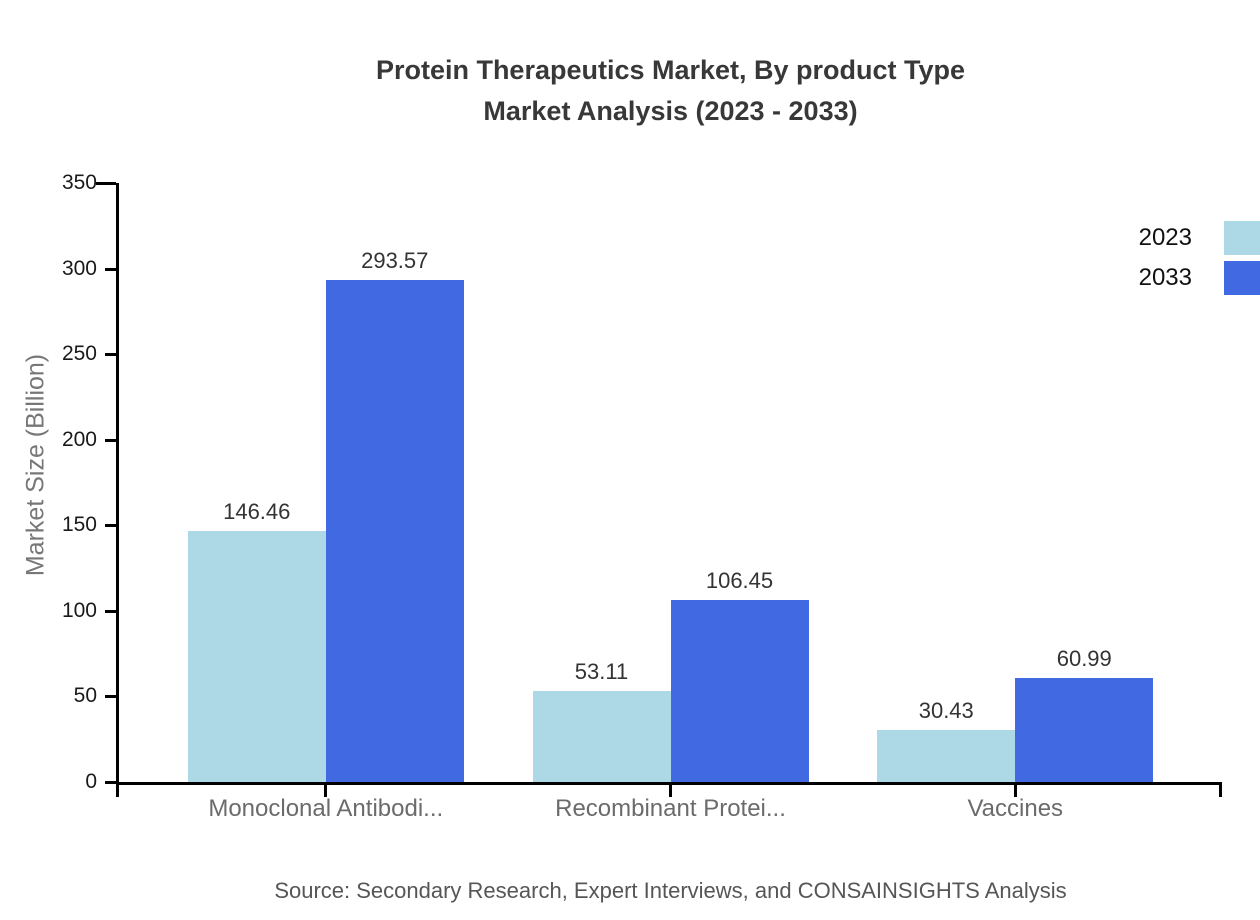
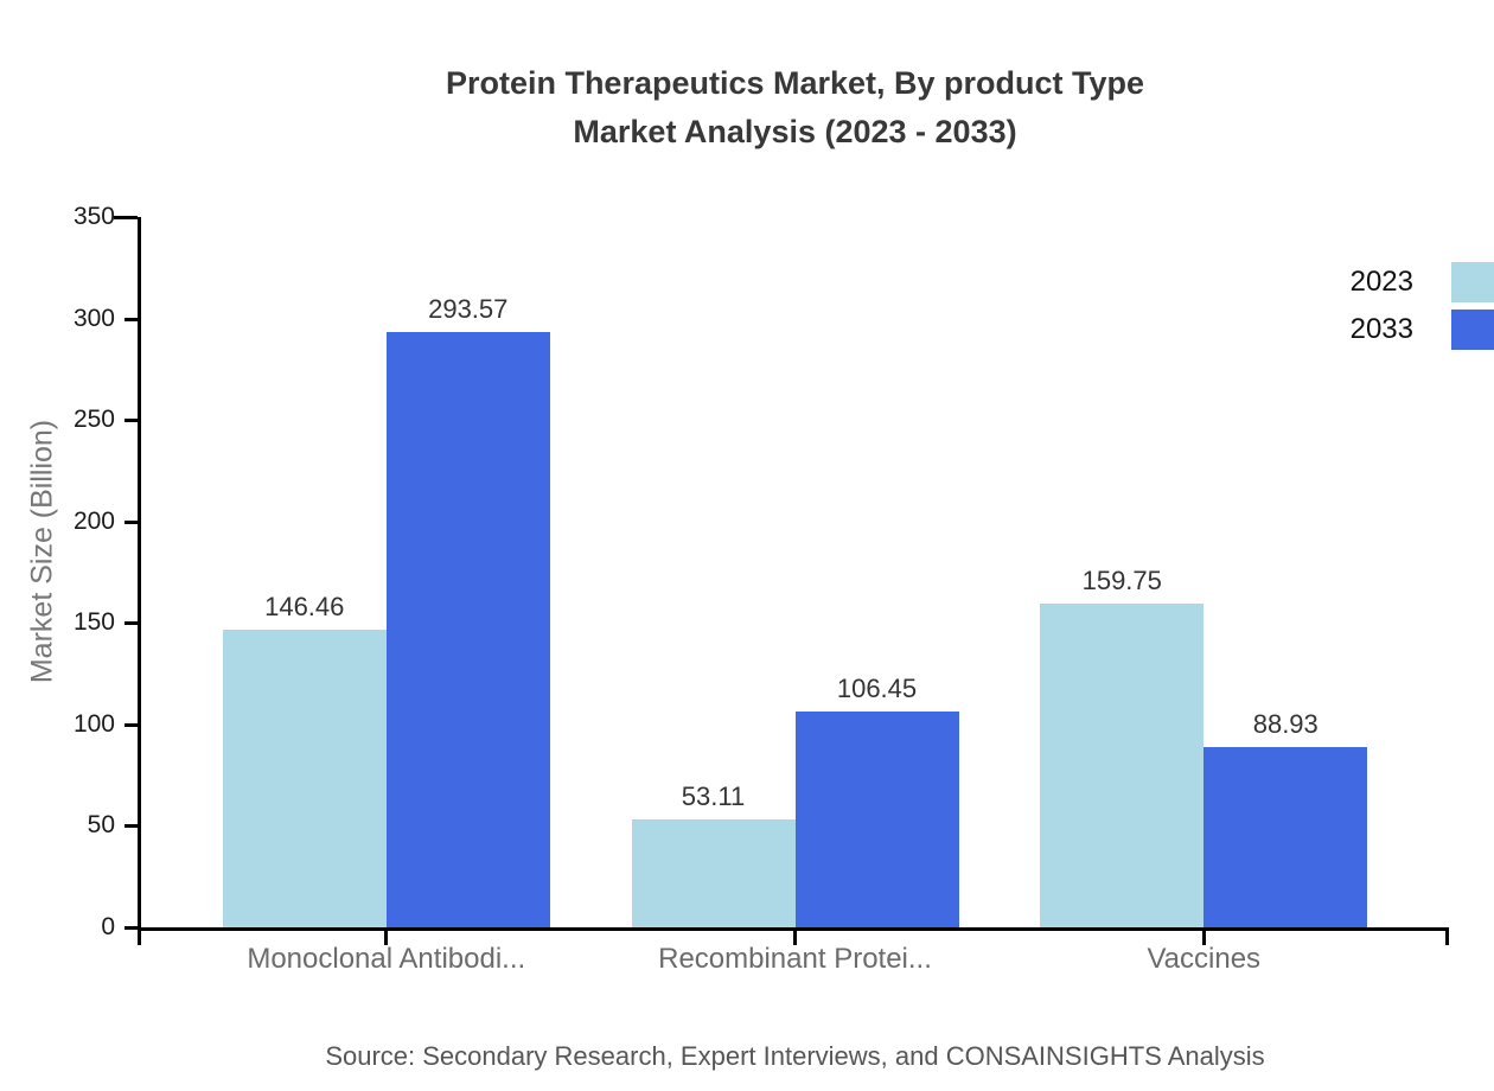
2023/Vaccines: 30.43 -> 159.75
2033/Vaccines: 60.99 -> 88.93
